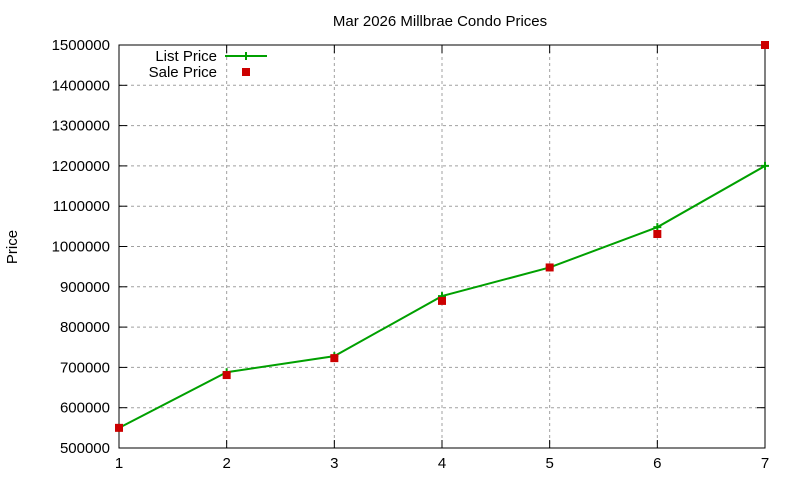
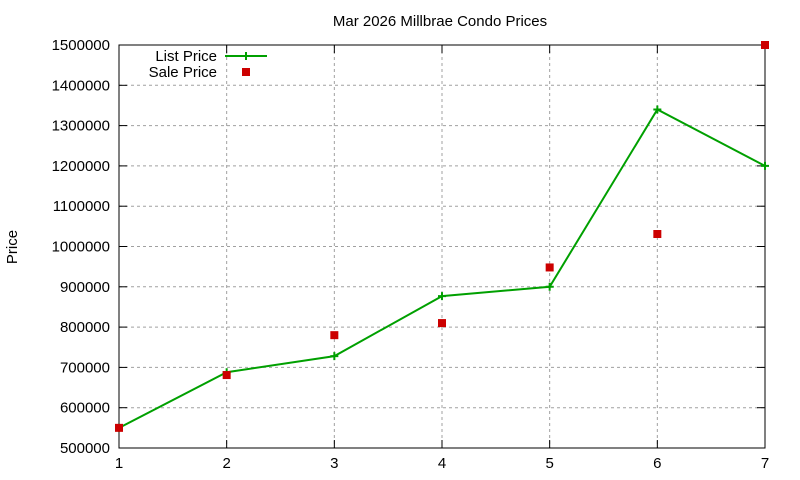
Sale Price/3: 720000 -> 780000
Sale Price/4: 860000 -> 810000
List Price/5: 950000 -> 900000
List Price/6: 1050000 -> 1340000
